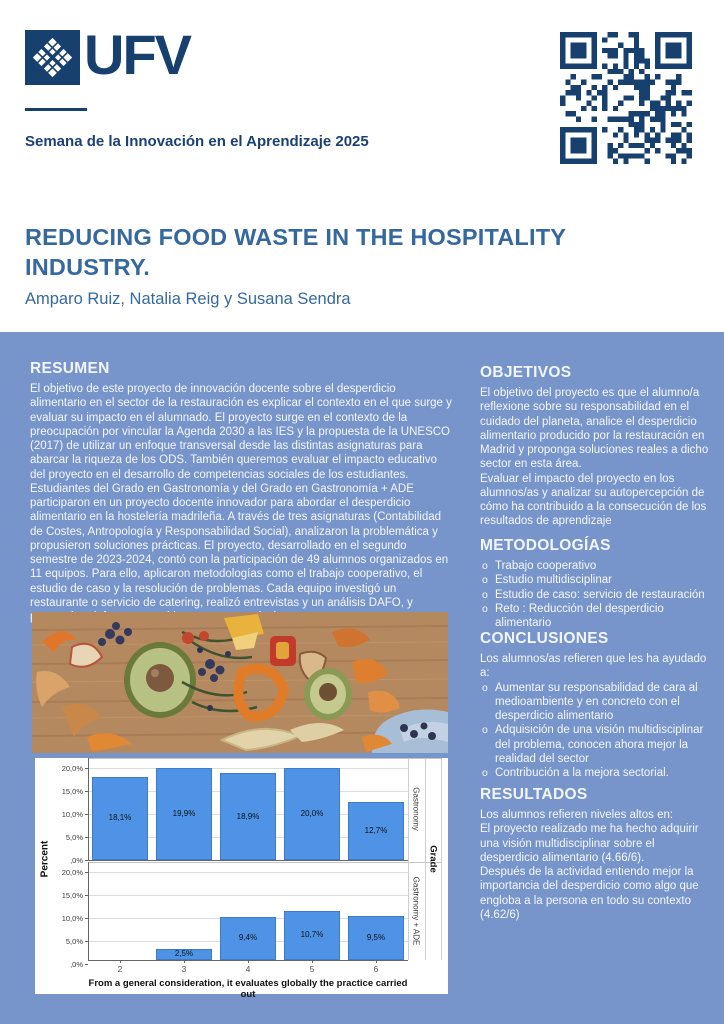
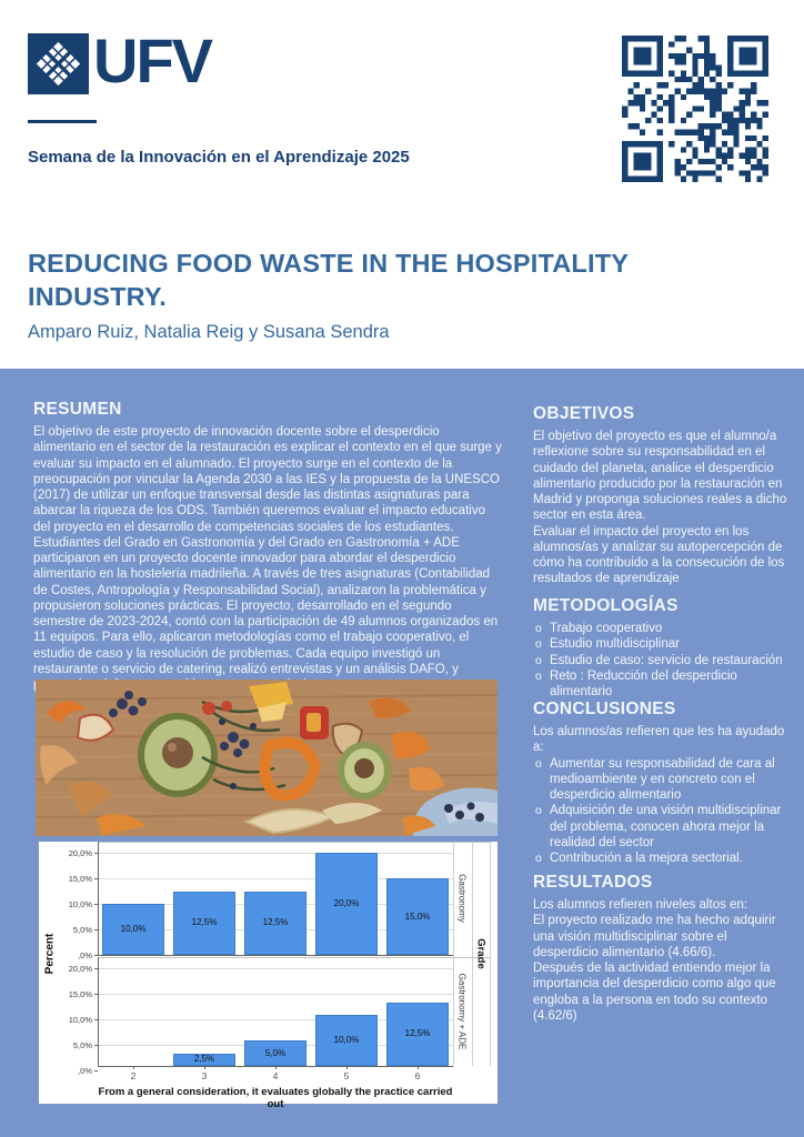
Gastronomy/2: 18,1% -> 10,0%
Gastronomy/3: 19,9% -> 12,5%
Gastronomy/4: 18,9% -> 12,5%
Gastronomy + ADE/4: 9,4% -> 5,0%
Gastronomy + ADE/5: 10,7% -> 10,0%
Gastronomy/6: 12,7% -> 15,0%
Gastronomy + ADE/6: 9,5% -> 12,5%
